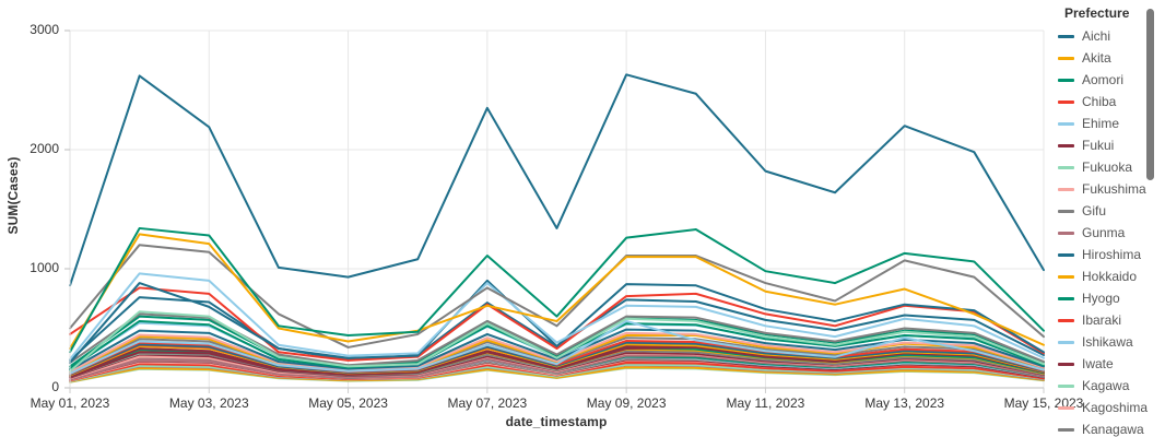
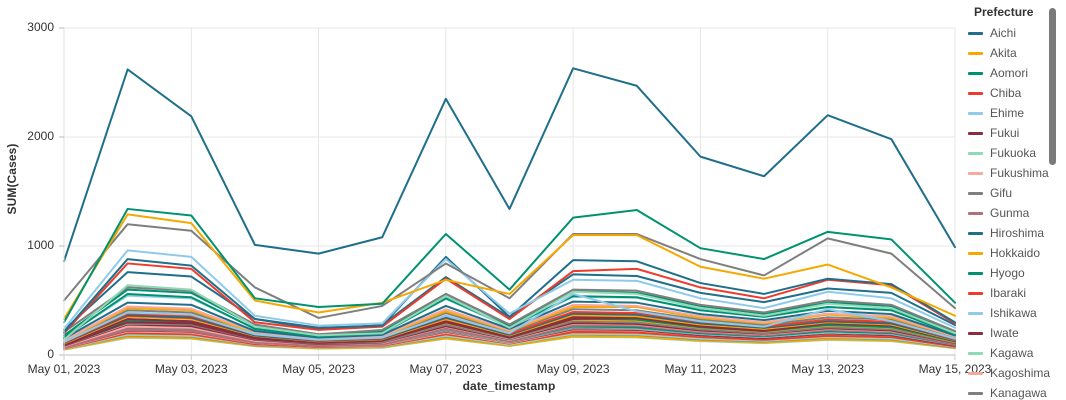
Chiba/May 01, 2023: 450 -> 200
Hiroshima/May 03, 2023: 680 -> 820
